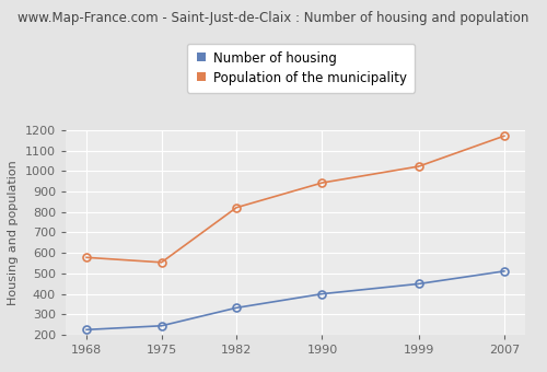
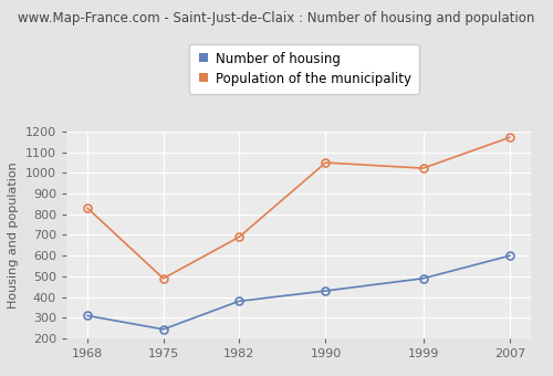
Number of housing/1968: 220 -> 310
Population of the municipality/1968: 580 -> 830
Population of the municipality/1975: 550 -> 490
Number of housing/1982: 330 -> 380
Population of the municipality/1982: 820 -> 690
Number of housing/1990: 400 -> 430
Population of the municipality/1990: 940 -> 1050
Number of housing/1999: 450 -> 490
Number of housing/2007: 510 -> 600
